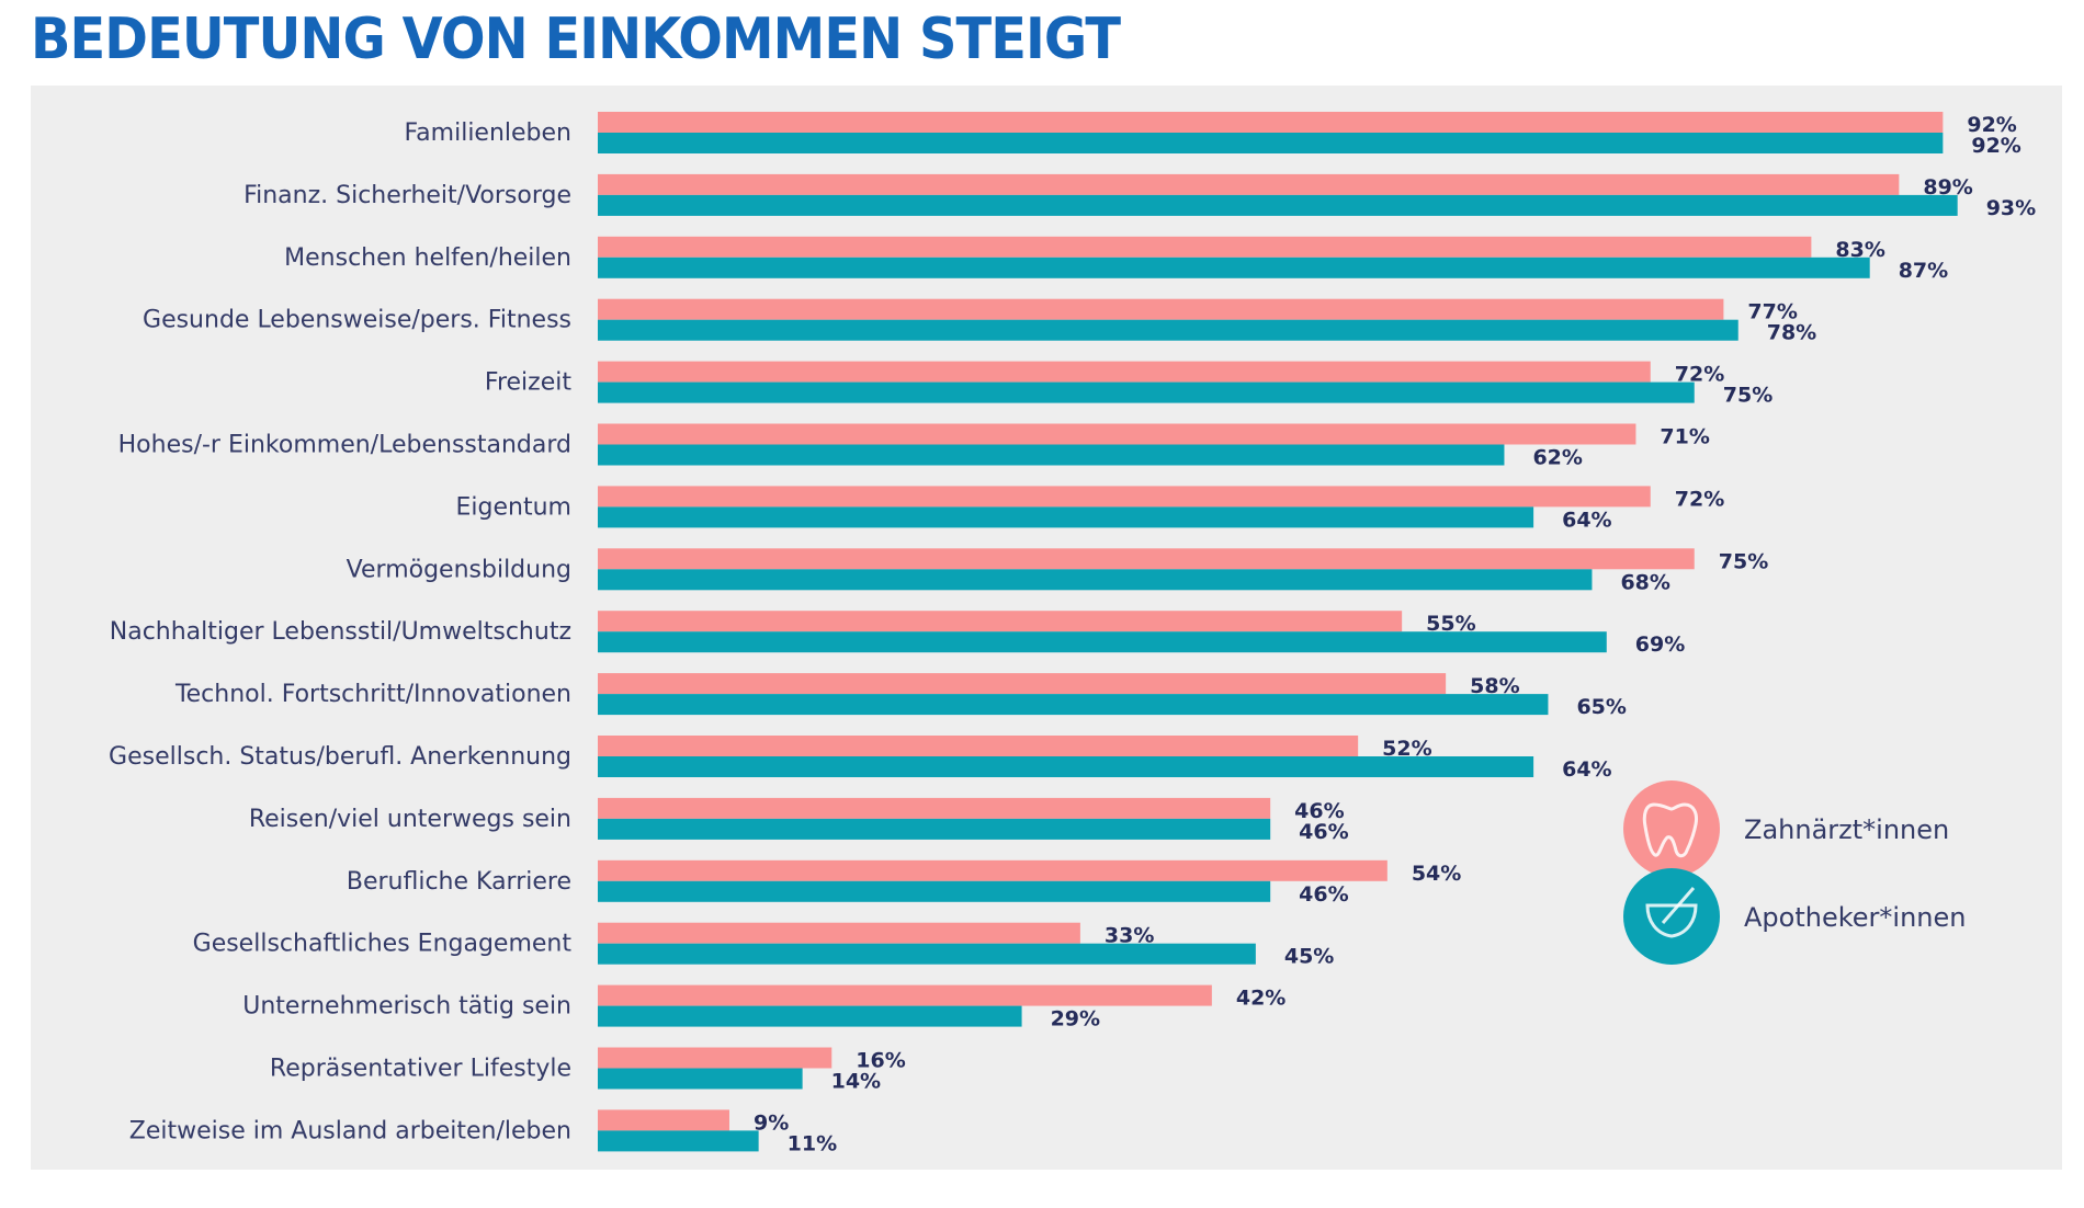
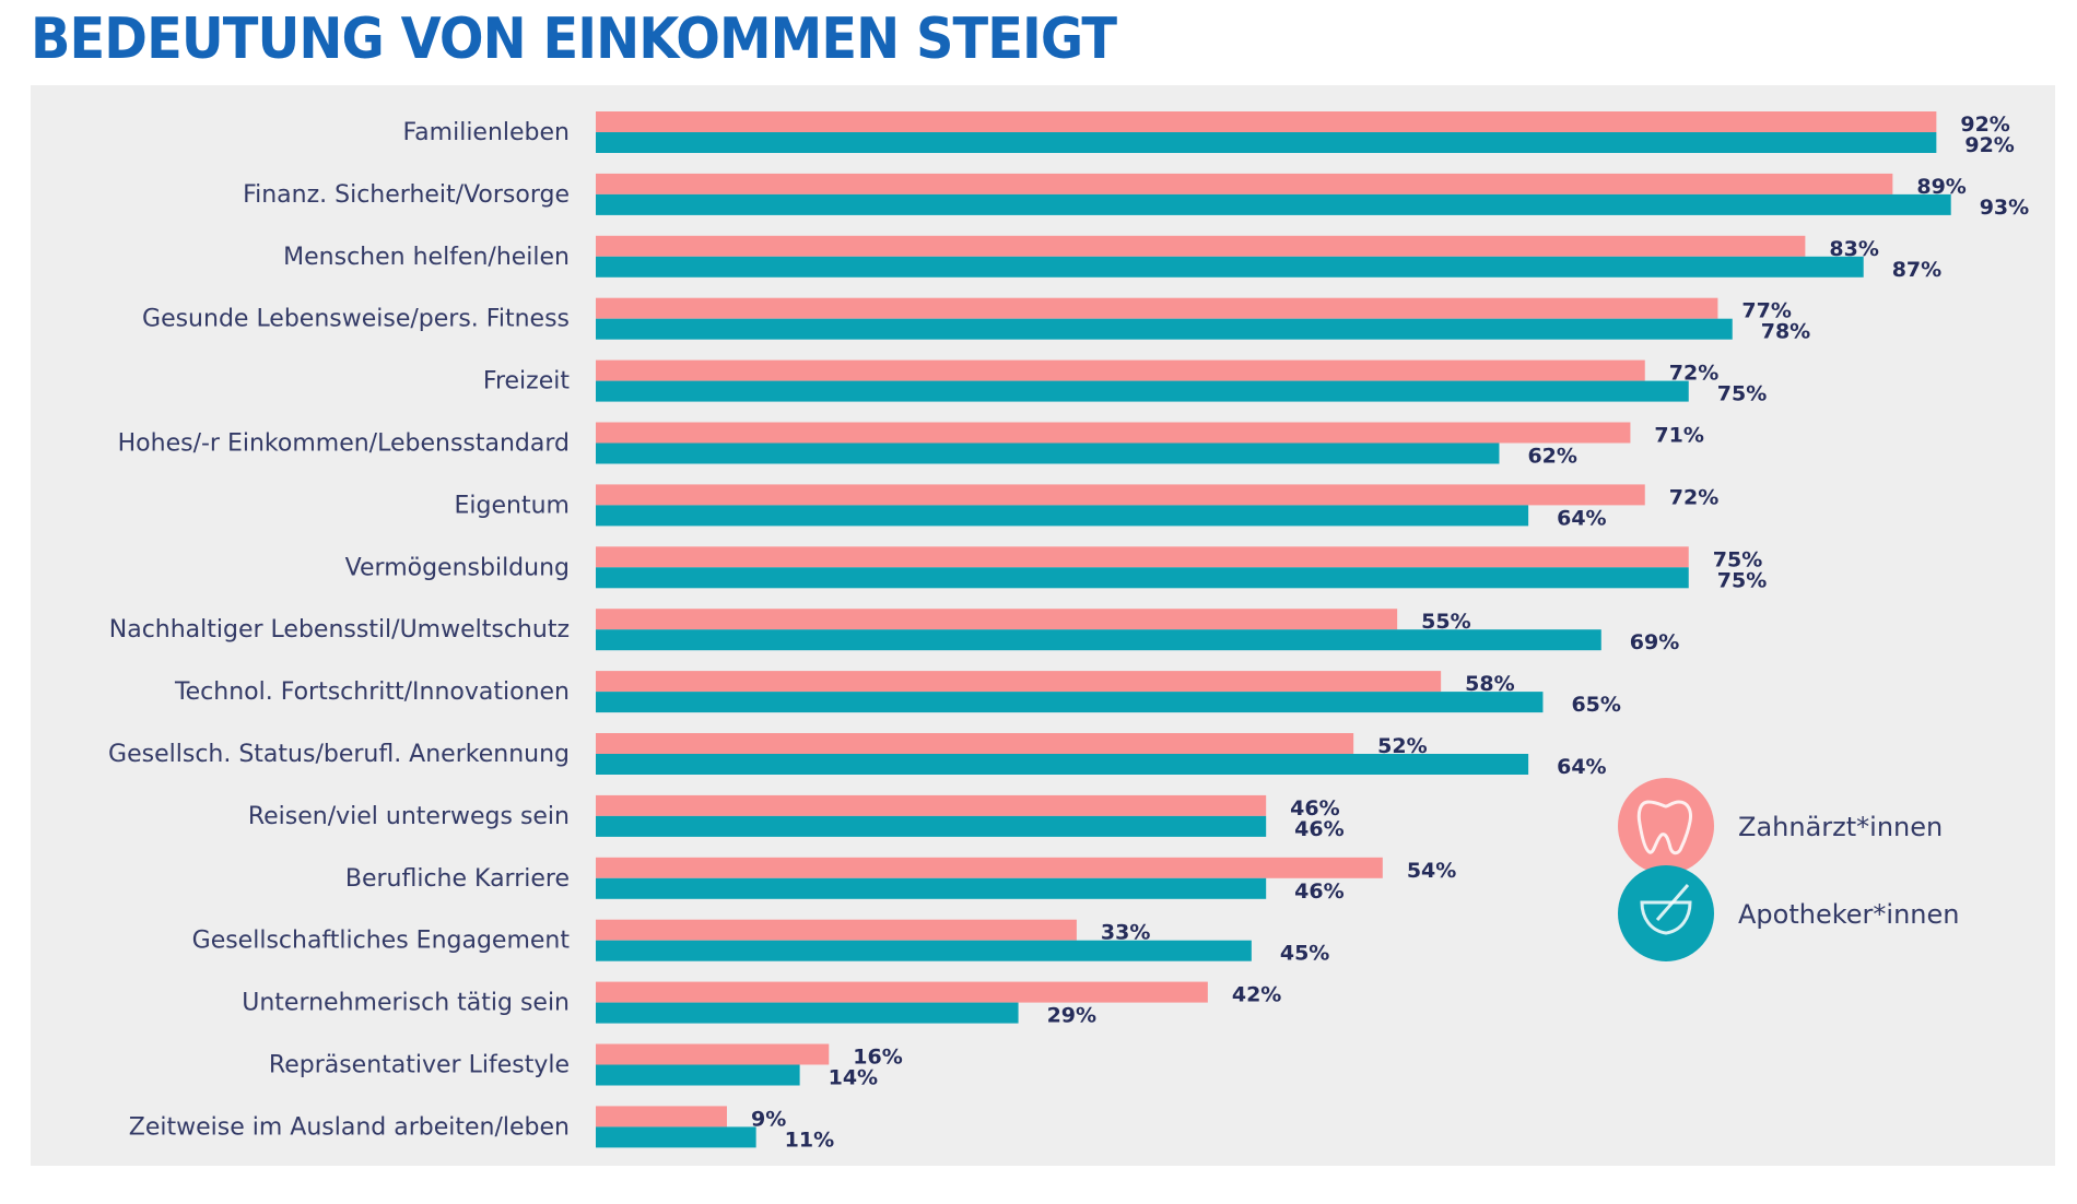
Apotheker*innen/Vermögensbildung: 68% -> 75%
